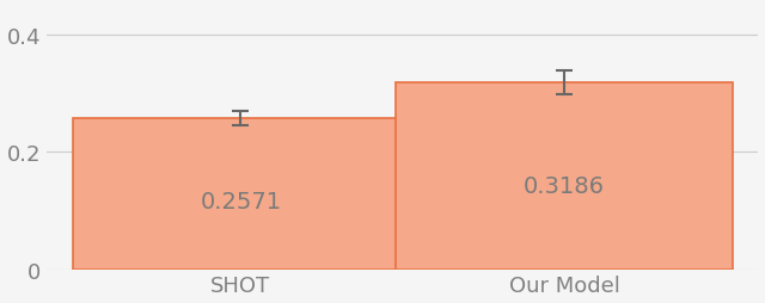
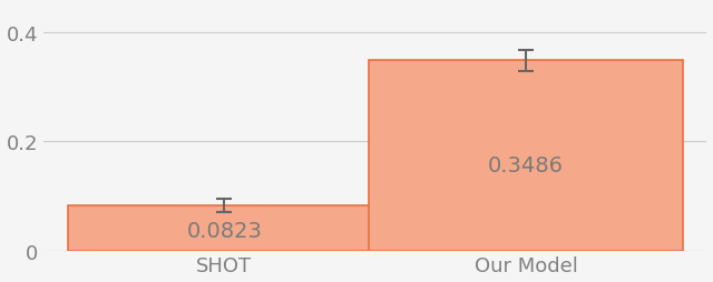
SHOT: 0.2571 -> 0.0823
Our Model: 0.3186 -> 0.3486
